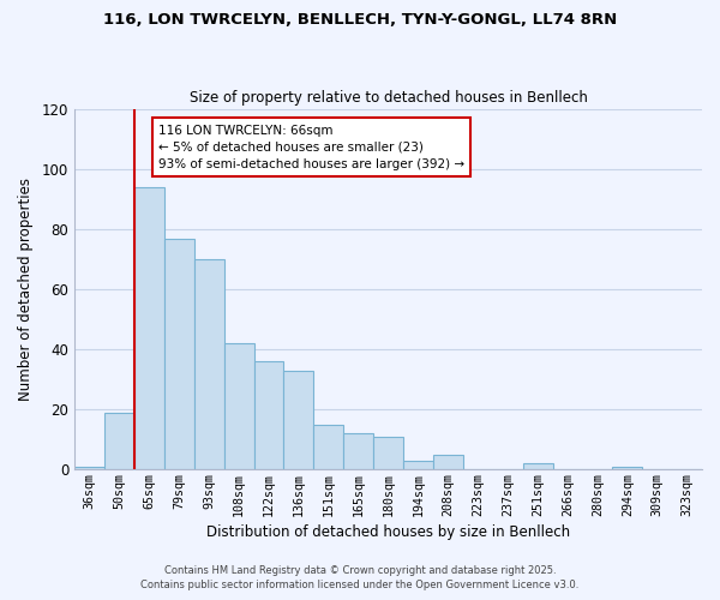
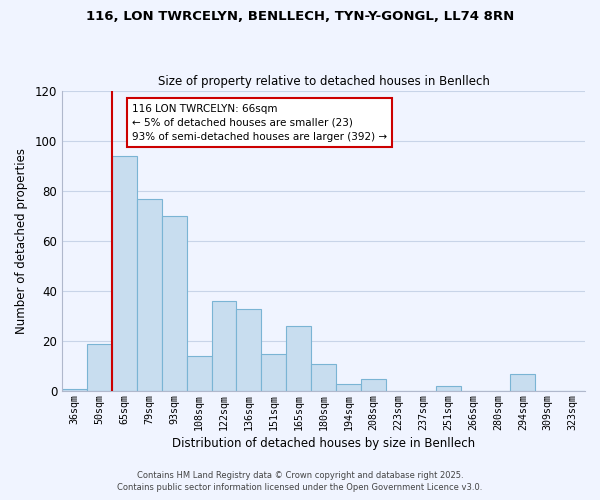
108sqm: 42 -> 14
165sqm: 12 -> 26
294sqm: 1 -> 7
